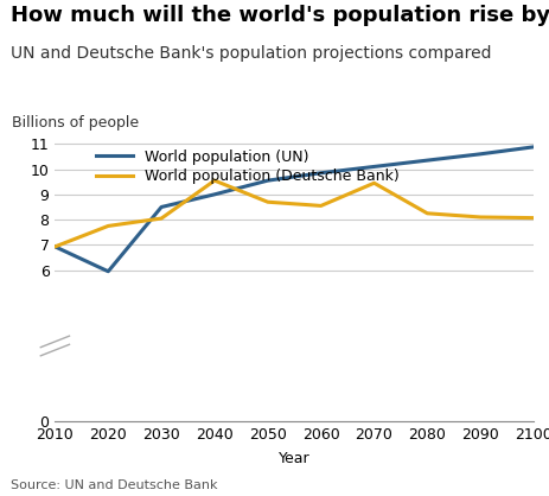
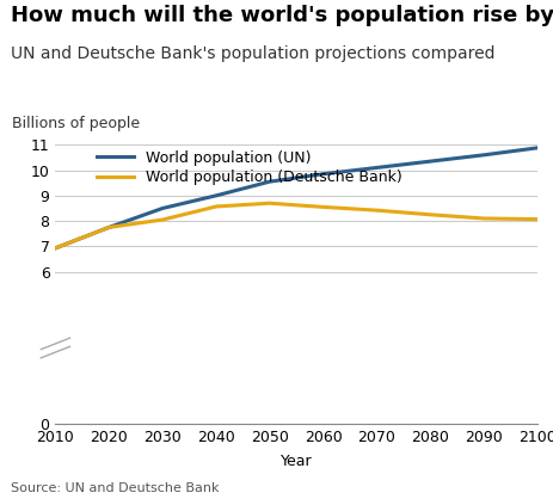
World population (UN)/2020: 5.95 -> 7.75
World population (Deutsche Bank)/2040: 9.55 -> 8.57
World population (Deutsche Bank)/2070: 9.45 -> 8.42
